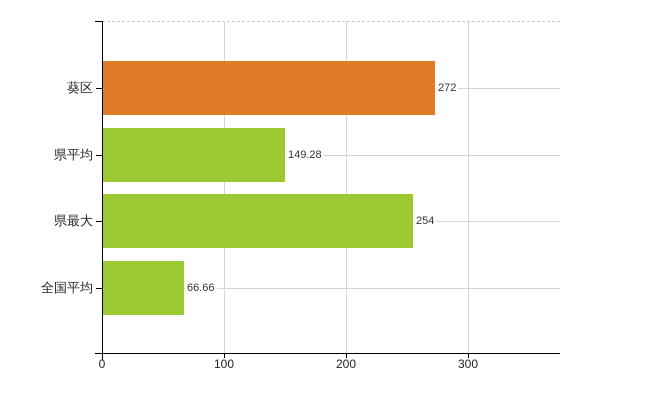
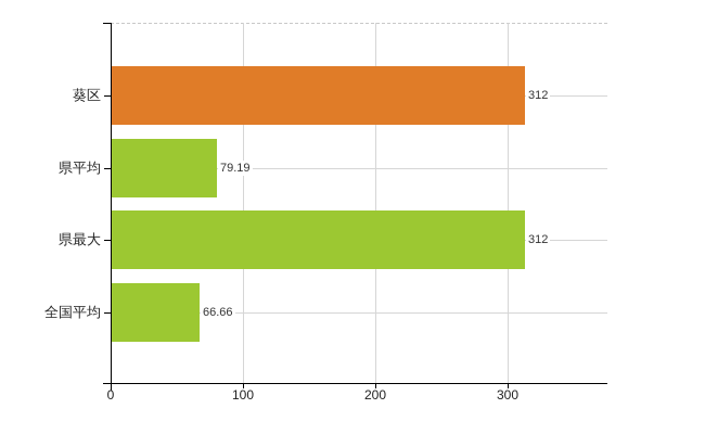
葵区: 272 -> 312
県平均: 149.28 -> 79.19
県最大: 254 -> 312
